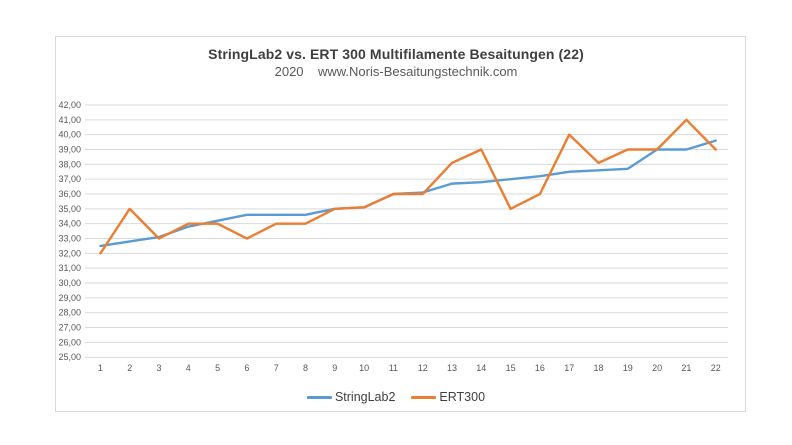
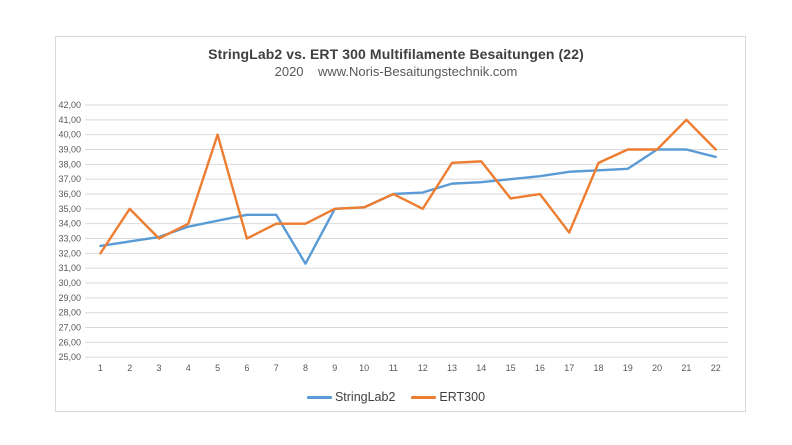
ERT300/5: 34,0 -> 40,0
StringLab2/8: 34,6 -> 31,3
ERT300/12: 36,0 -> 35,0
ERT300/14: 39,0 -> 38,2
ERT300/15: 35,0 -> 35,7
ERT300/17: 40,0 -> 33,4
StringLab2/22: 39,6 -> 38,5
